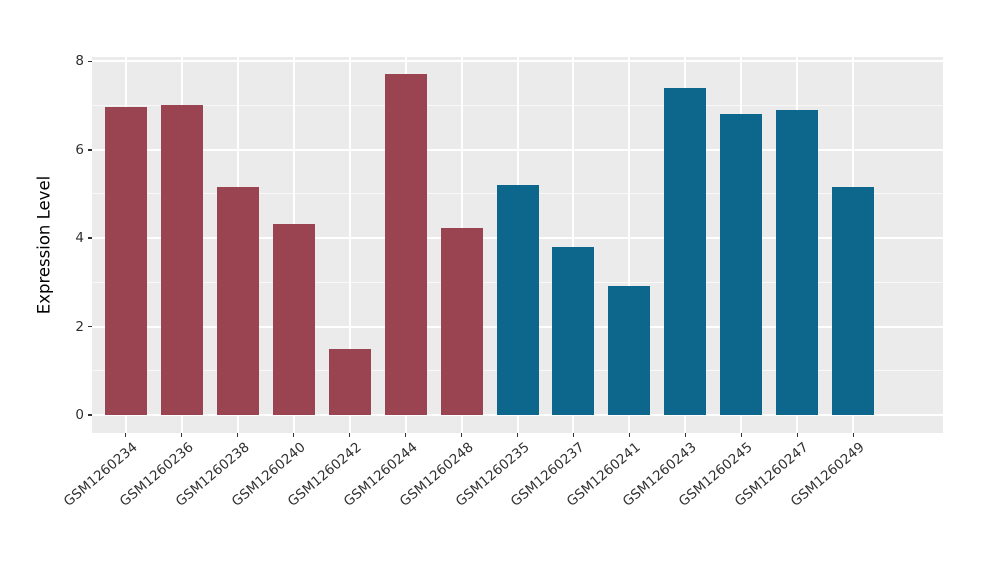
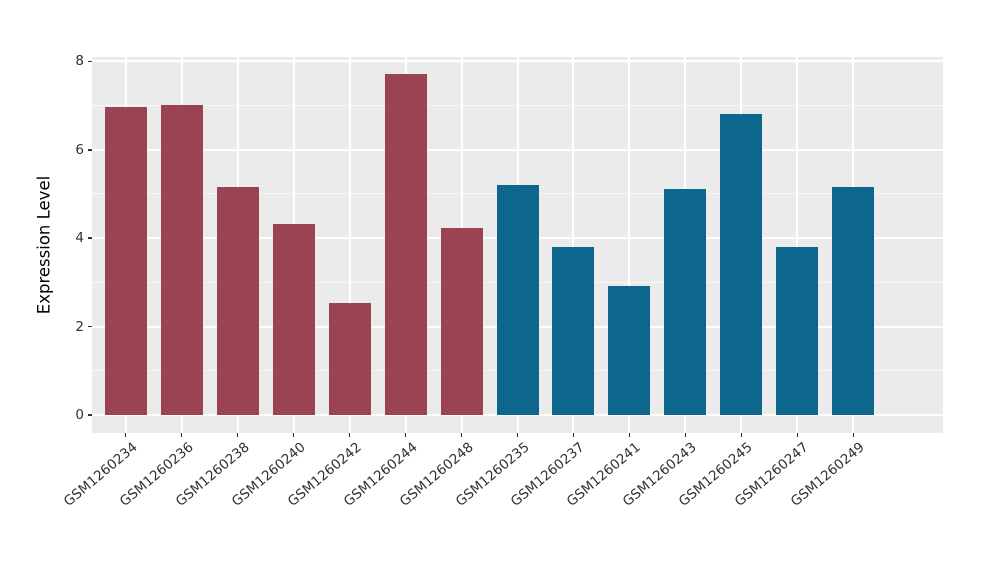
GSM1260242: 1.5 -> 2.5
GSM1260243: 7.4 -> 5.1
GSM1260247: 6.9 -> 3.8
